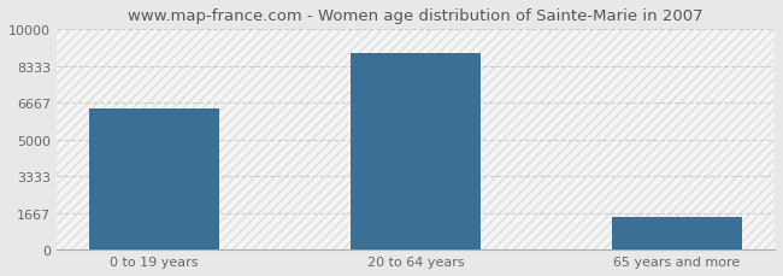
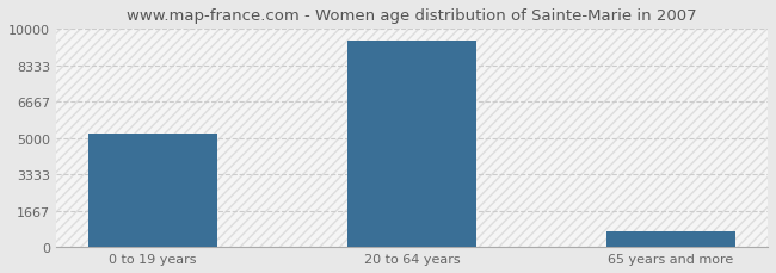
0 to 19 years: 6400 -> 5200
20 to 64 years: 8900 -> 9400
65 years and more: 1500 -> 700
